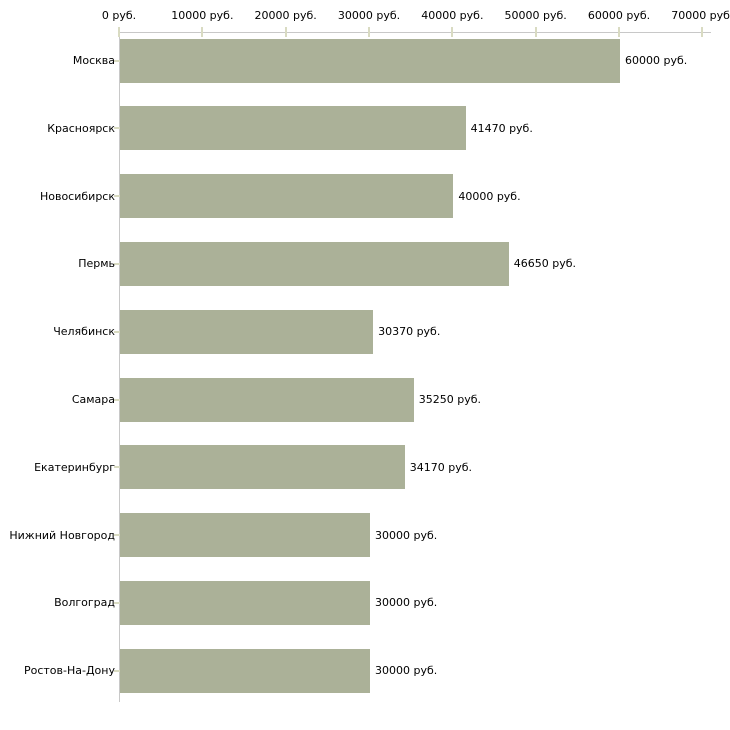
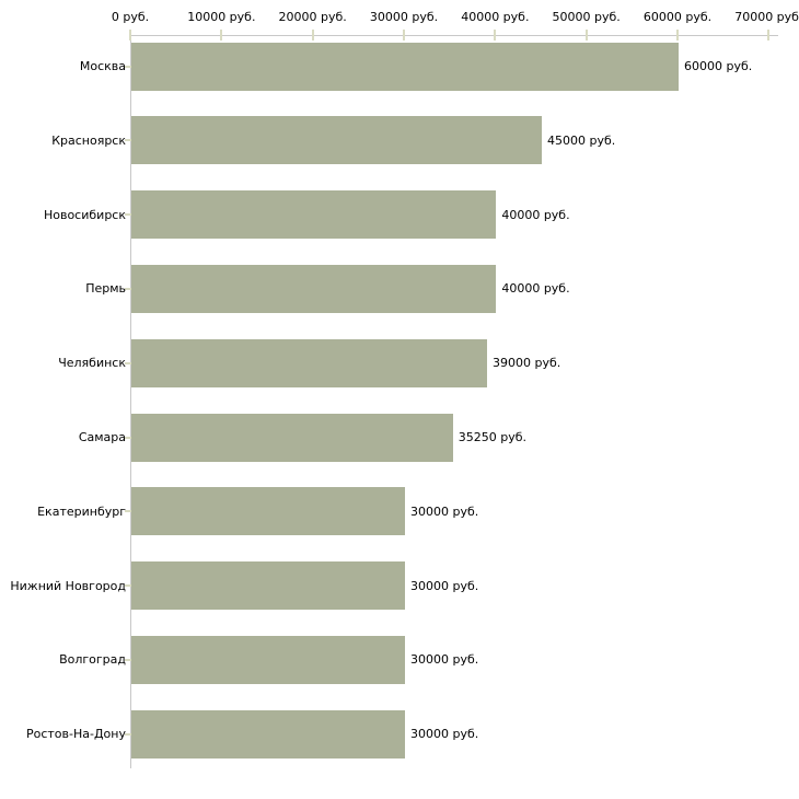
Красноярск: 41470 -> 45000
Пермь: 46650 -> 40000
Челябинск: 30370 -> 39000
Екатеринбург: 34170 -> 30000
